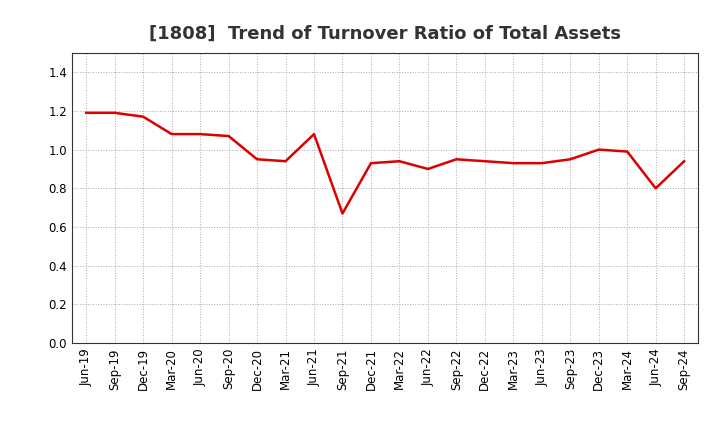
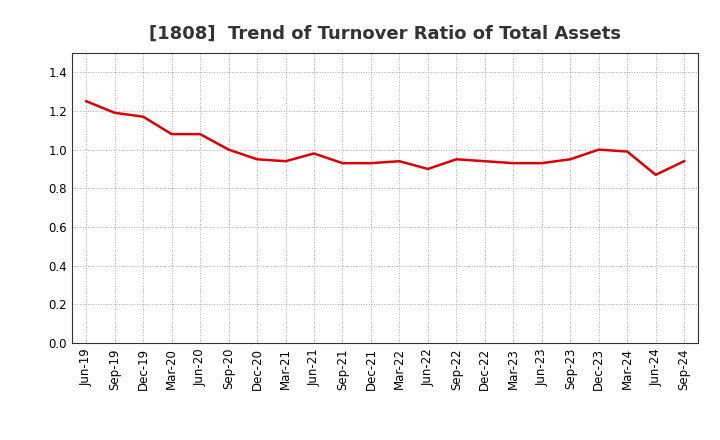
Jun-19: 1.19 -> 1.25
Sep-20: 1.07 -> 1.00
Jun-21: 1.08 -> 0.98
Sep-21: 0.67 -> 0.93
Jun-24: 0.80 -> 0.87
